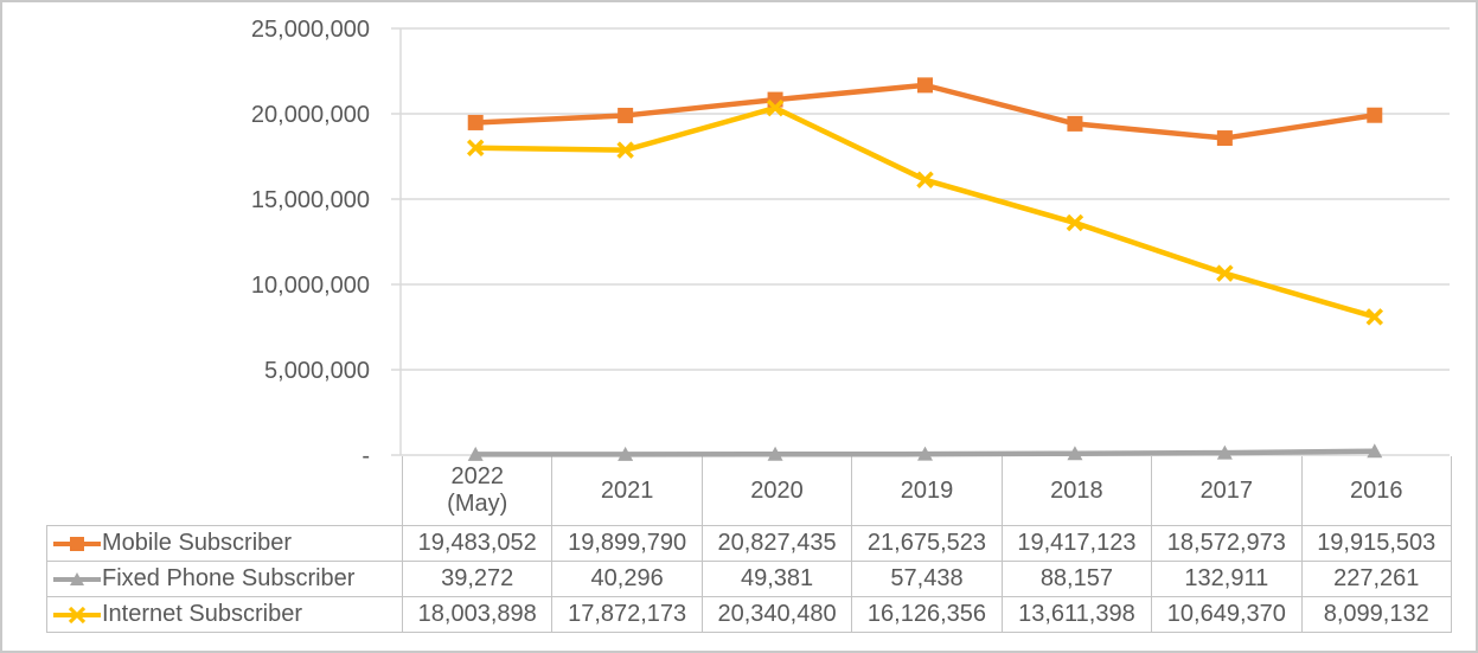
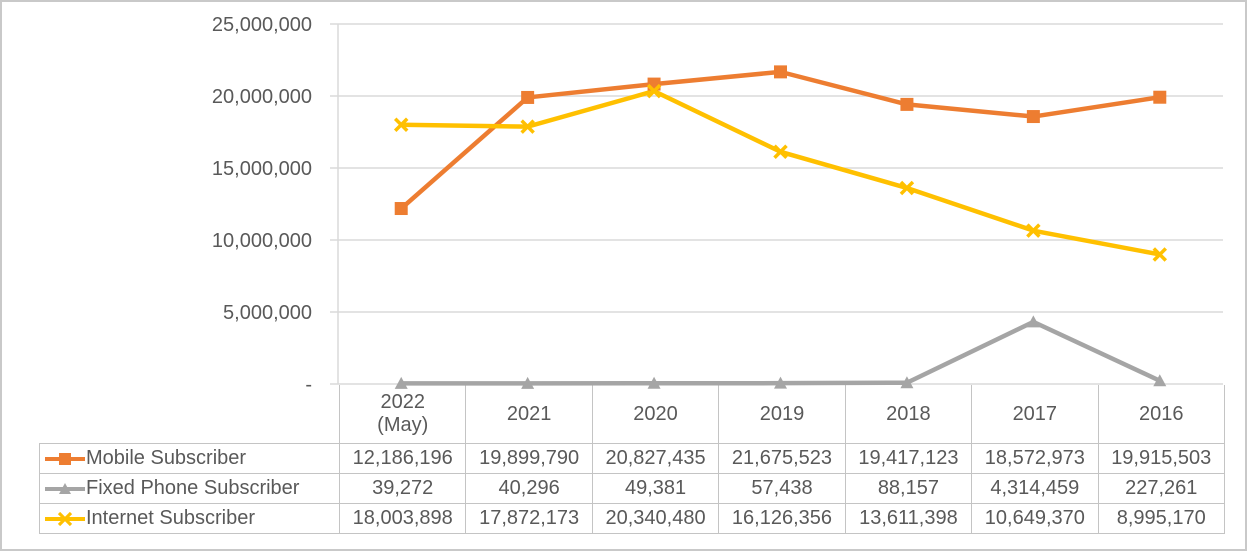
Mobile Subscriber/2022 (May): 19,483,052 -> 12,186,196
Fixed Phone Subscriber/2017: 132,911 -> 4,314,459
Internet Subscriber/2016: 8,099,132 -> 8,995,170
